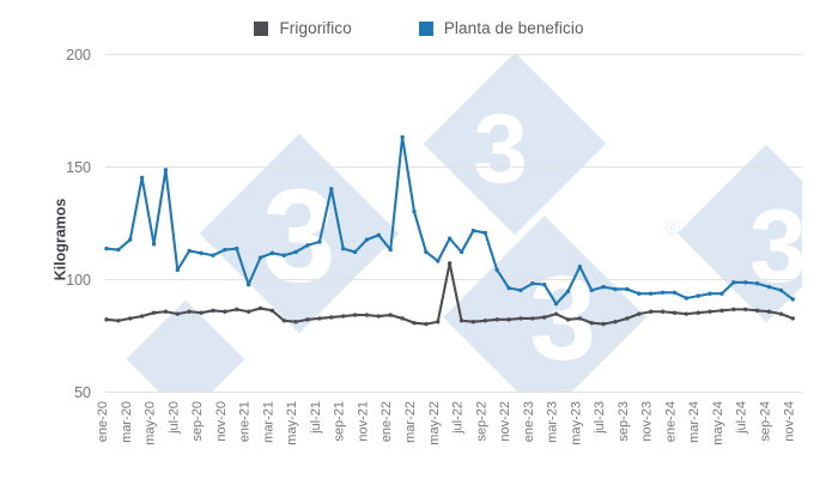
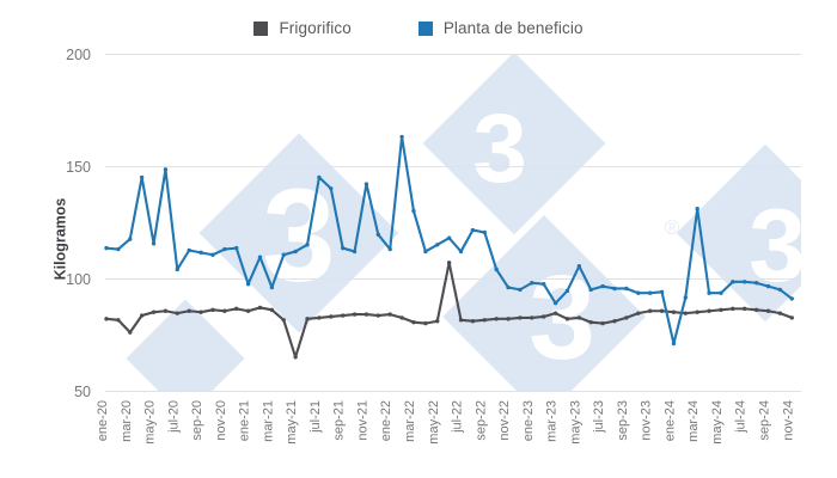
Frigorifico/mar-20: 82 -> 76
Planta de beneficio/mar-21: 112 -> 96
Frigorifico/may-21: 81 -> 65
Planta de beneficio/jul-21: 116 -> 145
Planta de beneficio/nov-21: 118 -> 142
Planta de beneficio/may-22: 108 -> 115
Planta de beneficio/ene-24: 94 -> 71
Planta de beneficio/mar-24: 92 -> 131
